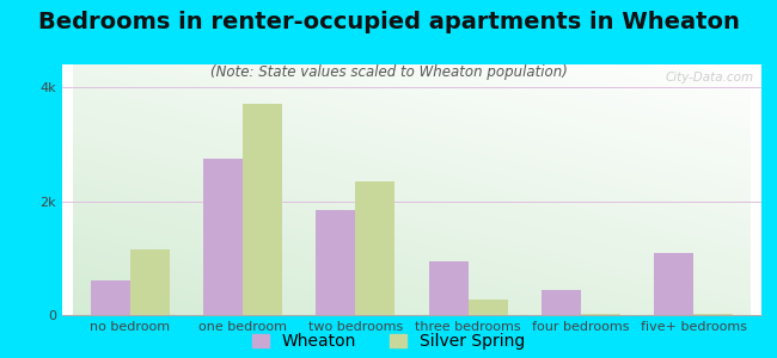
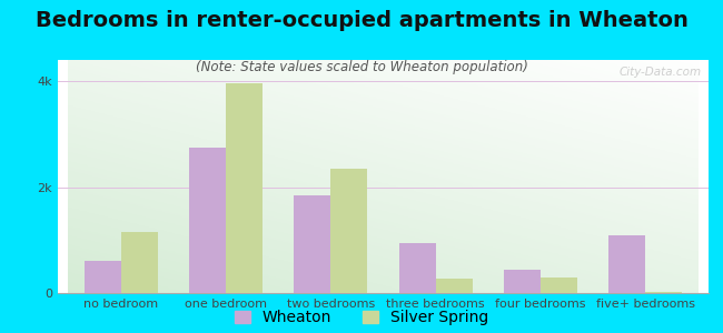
Silver Spring/one bedroom: 3.70k -> 3.95k
Silver Spring/four bedrooms: 0.03k -> 0.30k
